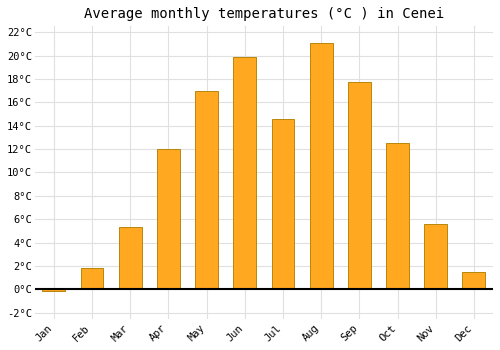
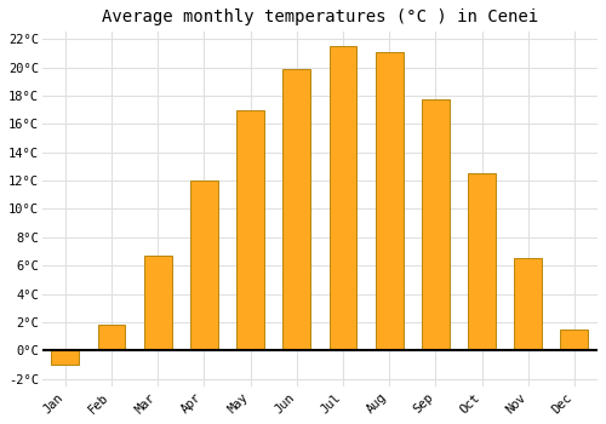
Jan: -0.1°C -> -1.0°C
Mar: 5.3°C -> 6.7°C
Jul: 14.6°C -> 21.5°C
Nov: 5.6°C -> 6.5°C
